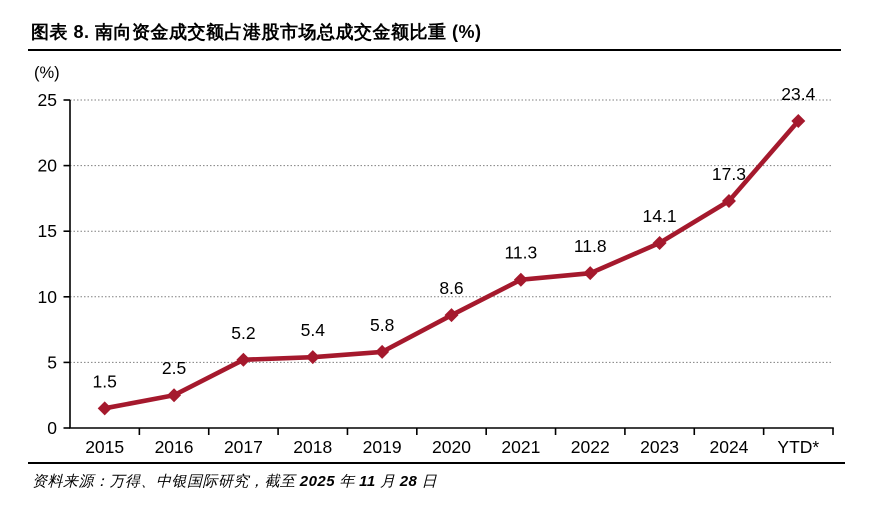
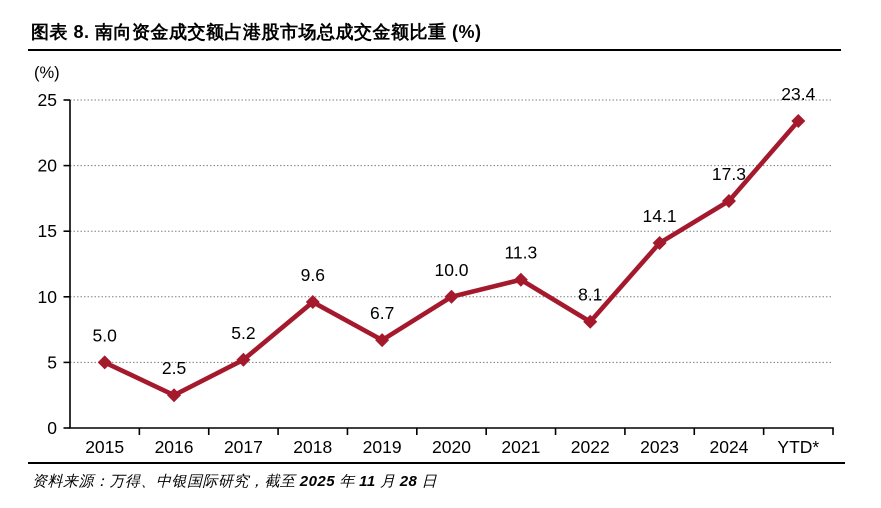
2015: 1.5 -> 5.0
2018: 5.4 -> 9.6
2019: 5.8 -> 6.7
2020: 8.6 -> 10.0
2022: 11.8 -> 8.1
